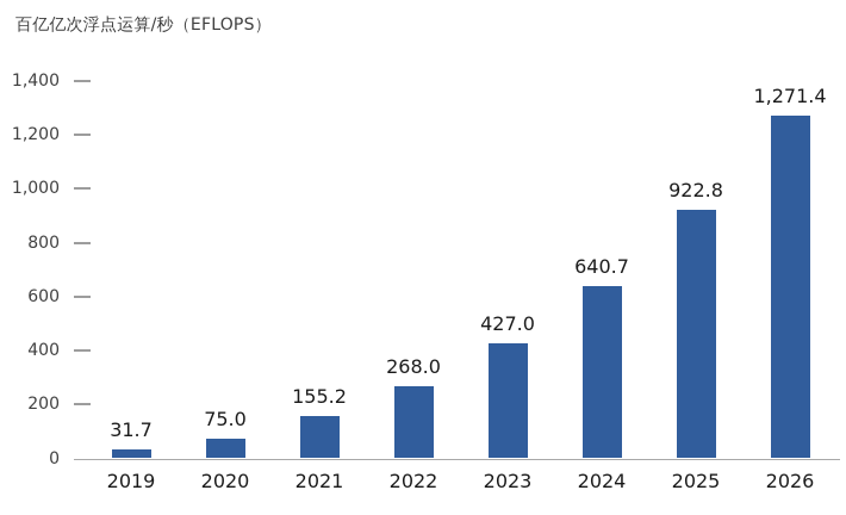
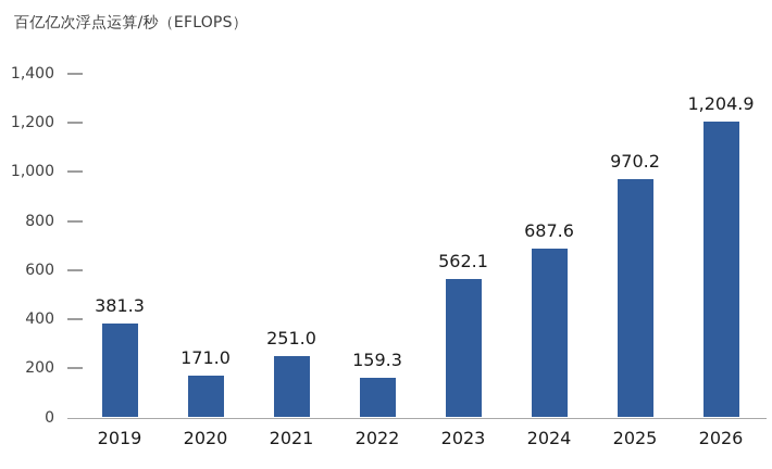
2019: 31.7 -> 381.3
2020: 75.0 -> 171.0
2021: 155.2 -> 251.0
2022: 268.0 -> 159.3
2023: 427.0 -> 562.1
2024: 640.7 -> 687.6
2025: 922.8 -> 970.2
2026: 1,271.4 -> 1,204.9
